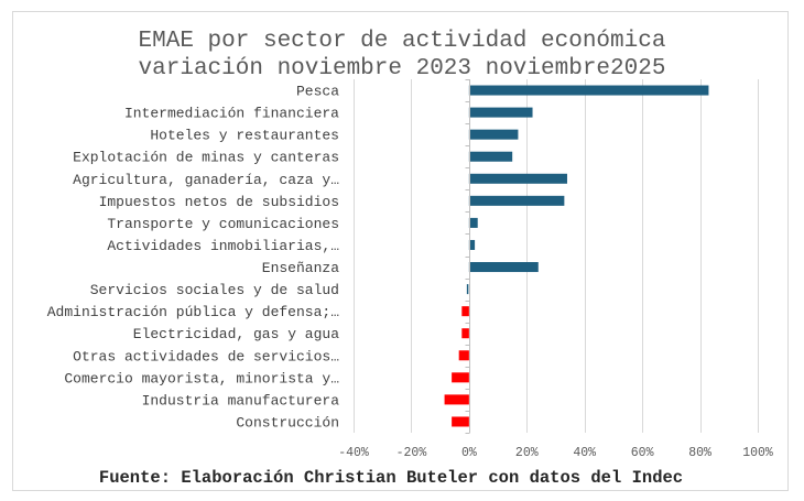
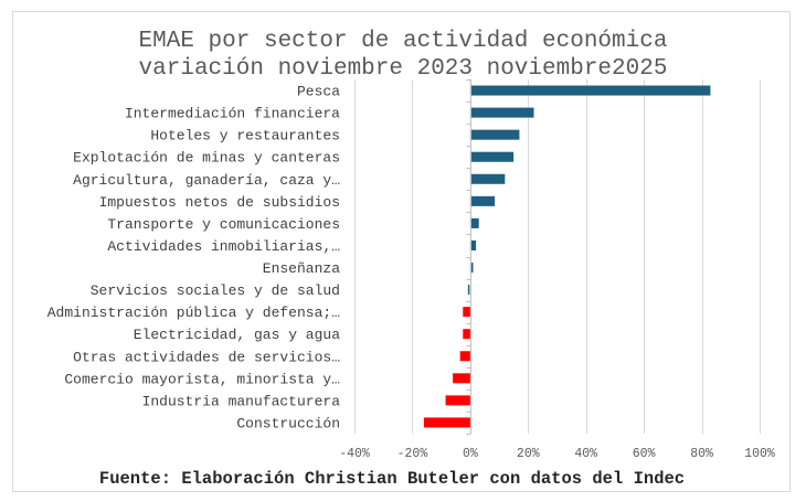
Agricultura, ganadería, caza y…: 34% -> 12%
Impuestos netos de subsidios: 33% -> 8%
Enseñanza: 24% -> 1%
Construcción: -6% -> -16%
